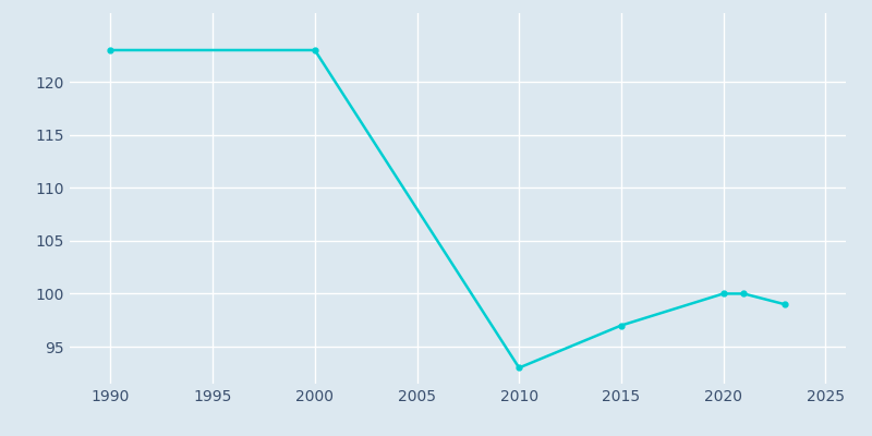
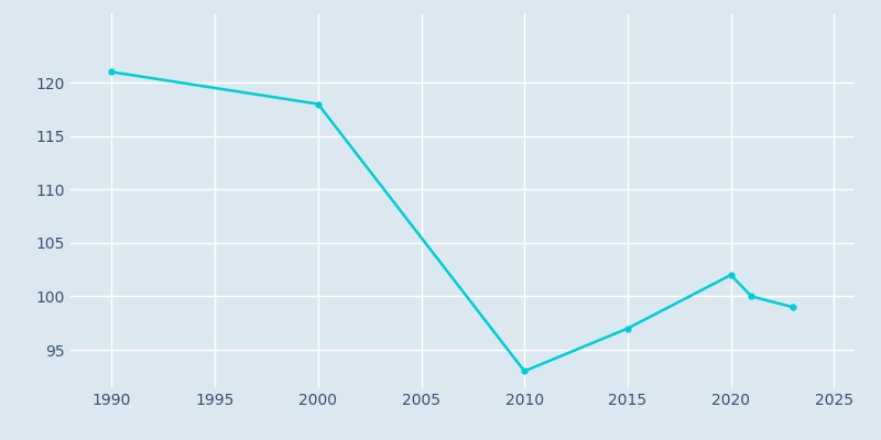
1990: 123 -> 121
2000: 123 -> 118
2020: 100 -> 102
